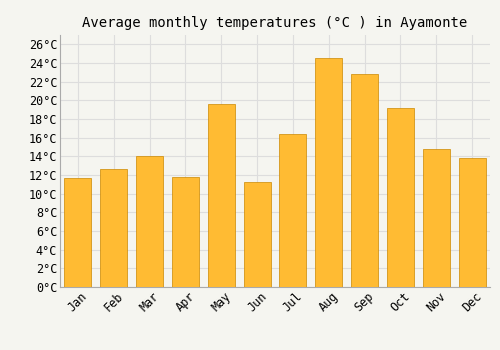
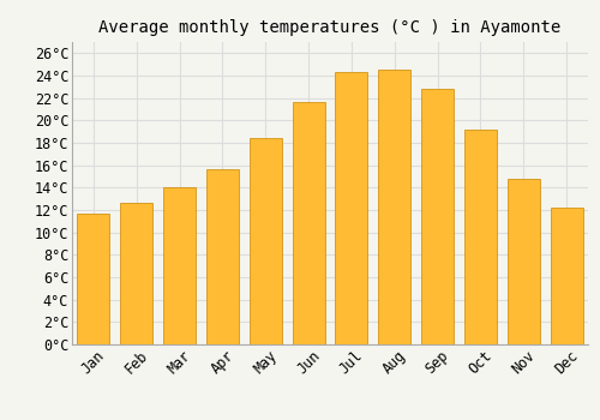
Apr: 11.8°C -> 15.6°C
May: 19.6°C -> 18.4°C
Jun: 11.2°C -> 21.6°C
Jul: 16.4°C -> 24.3°C
Dec: 13.8°C -> 12.2°C
